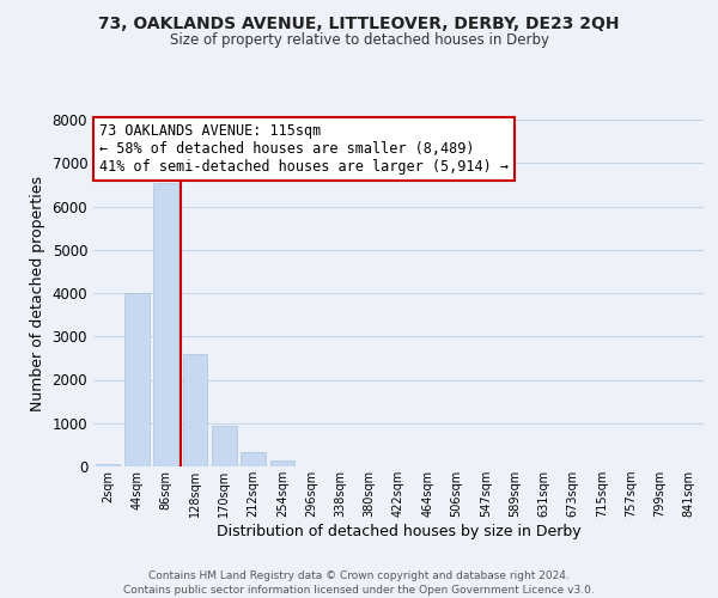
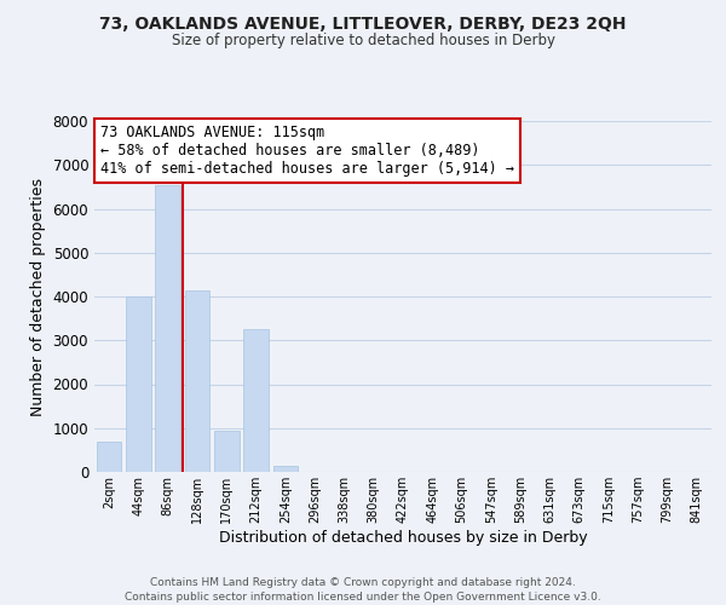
2sqm: 50 -> 700
128sqm: 2600 -> 4150
212sqm: 330 -> 3250
